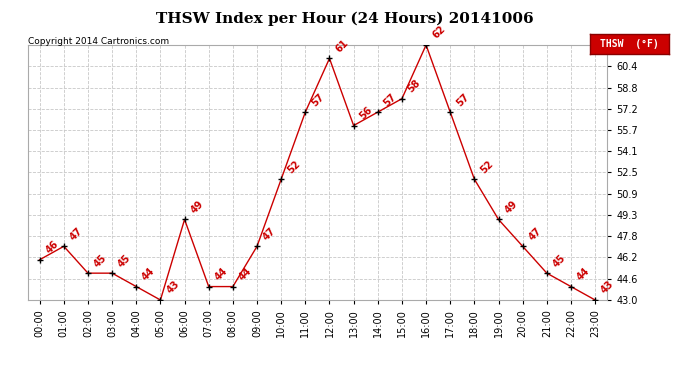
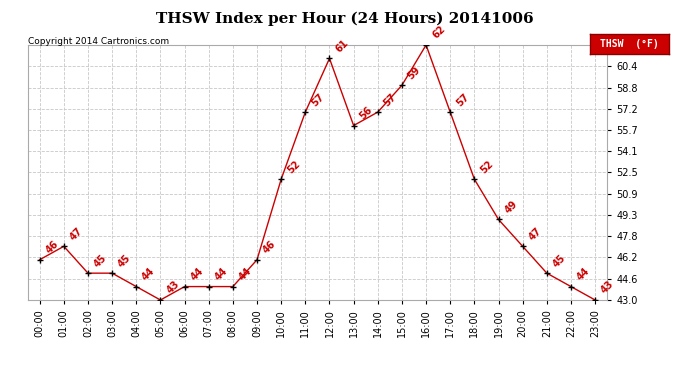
06:00: 49 -> 44
09:00: 47 -> 46
15:00: 58 -> 59
